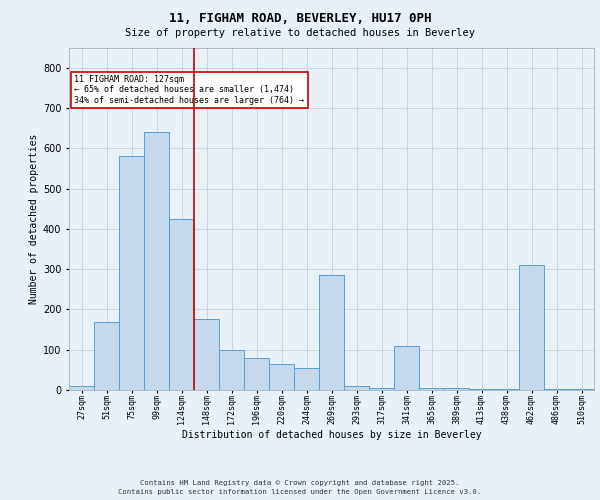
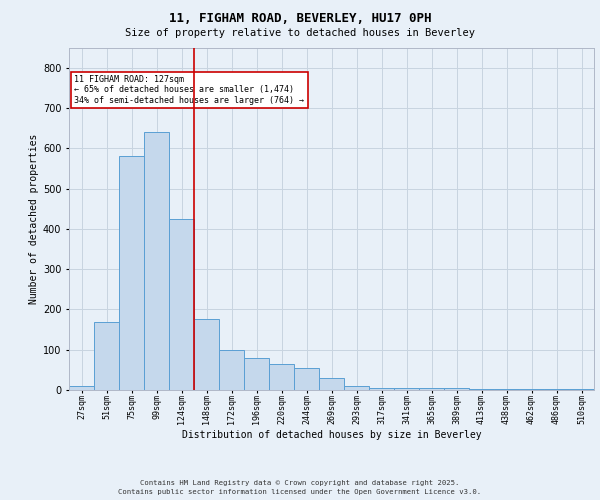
269sqm: 285 -> 30
341sqm: 110 -> 5
462sqm: 310 -> 3
